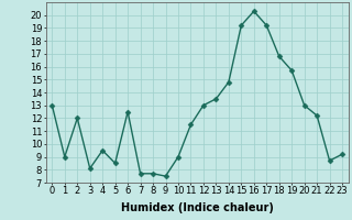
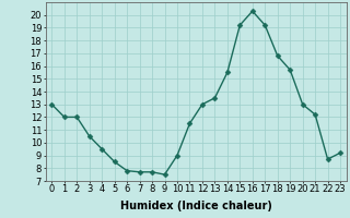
1: 9.0 -> 12.0
3: 8.1 -> 10.5
6: 12.5 -> 7.8
14: 14.8 -> 15.5
